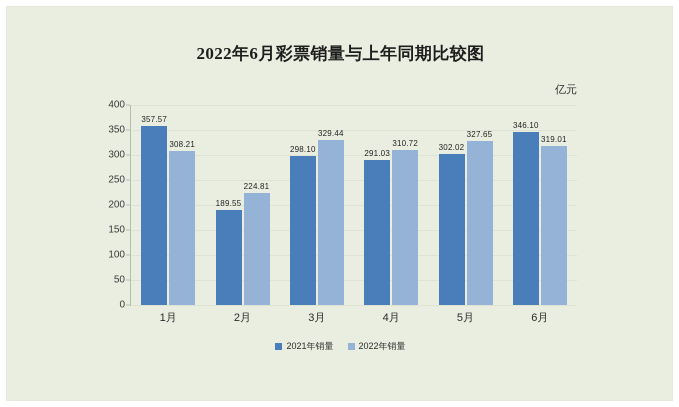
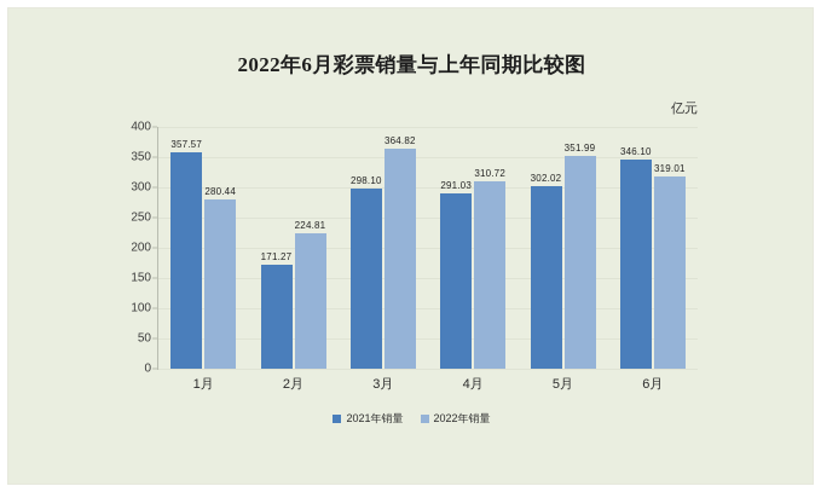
2022年销量/1月: 308.21 -> 280.44
2021年销量/2月: 189.55 -> 171.27
2022年销量/3月: 329.44 -> 364.82
2022年销量/5月: 327.65 -> 351.99
